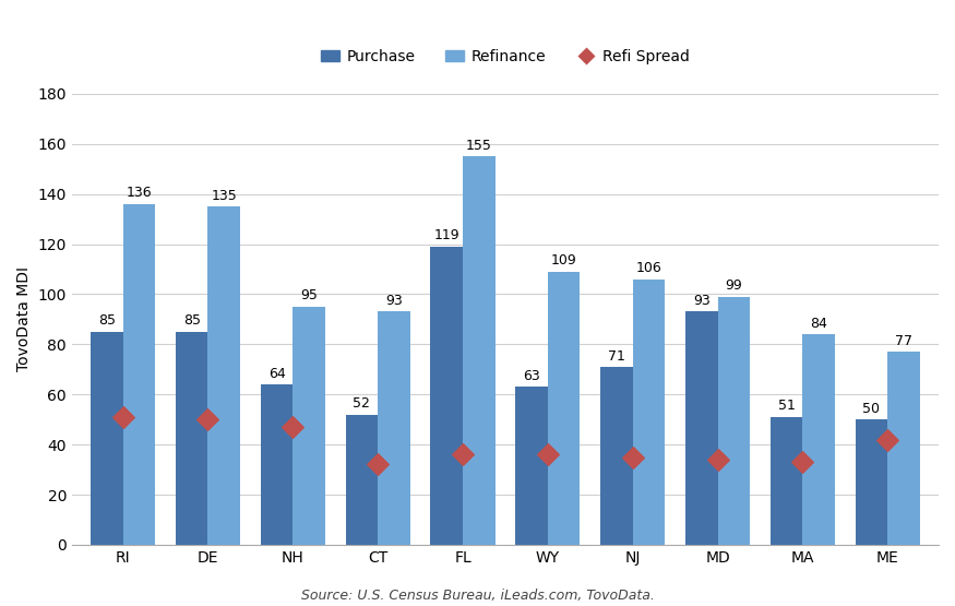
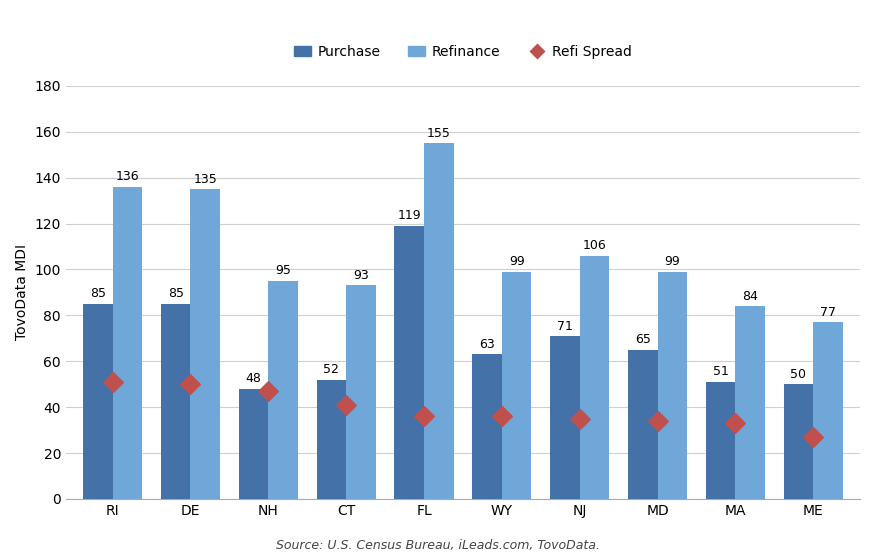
Purchase/NH: 64 -> 48
Refi Spread/CT: 32 -> 41
Refinance/WY: 109 -> 99
Purchase/MD: 93 -> 65
Refi Spread/ME: 42 -> 27
